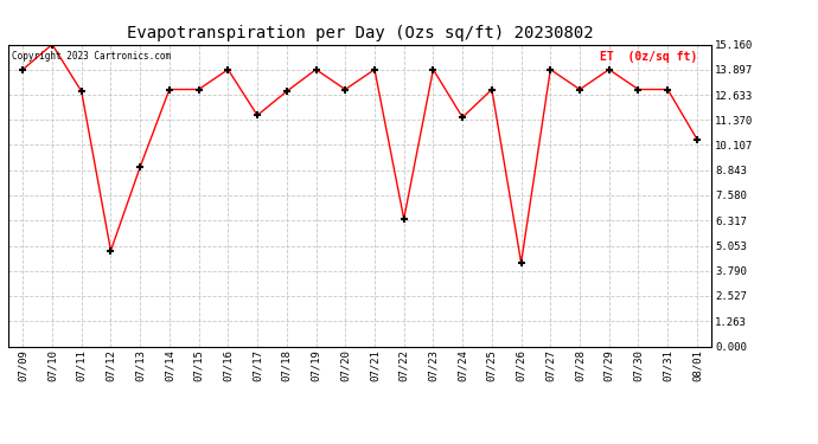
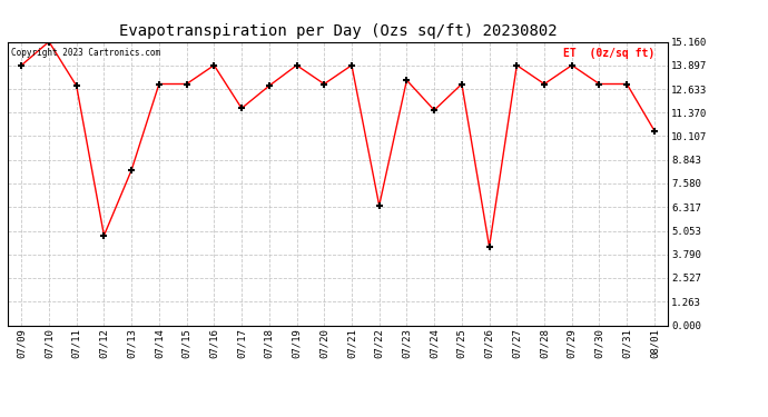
07/13: 9.0 -> 8.3
07/23: 13.9 -> 13.1
